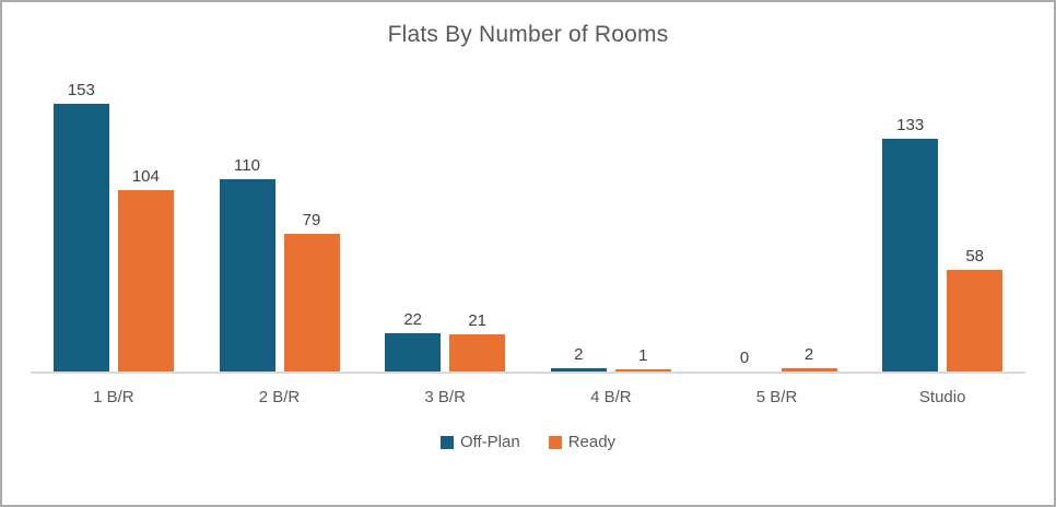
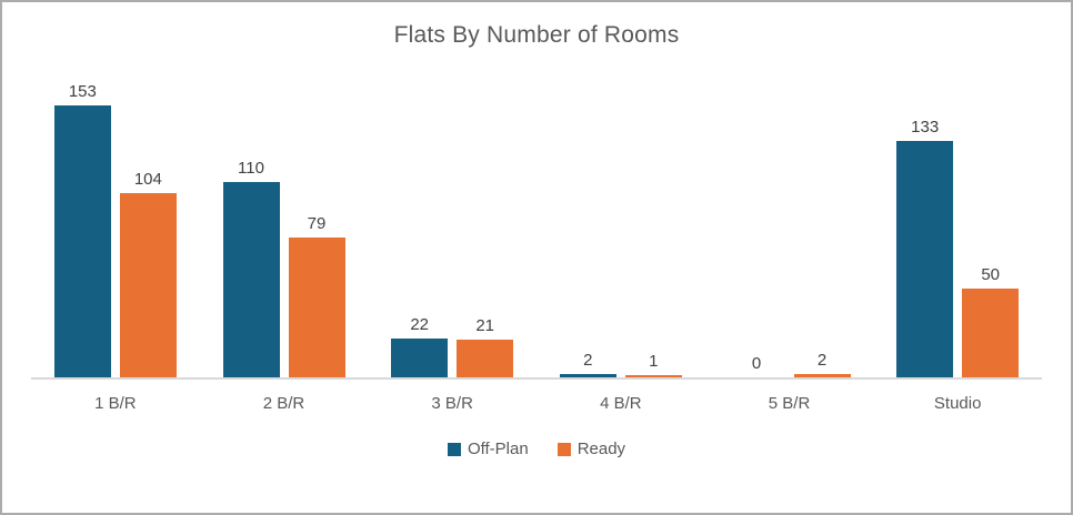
Ready/Studio: 58 -> 50
